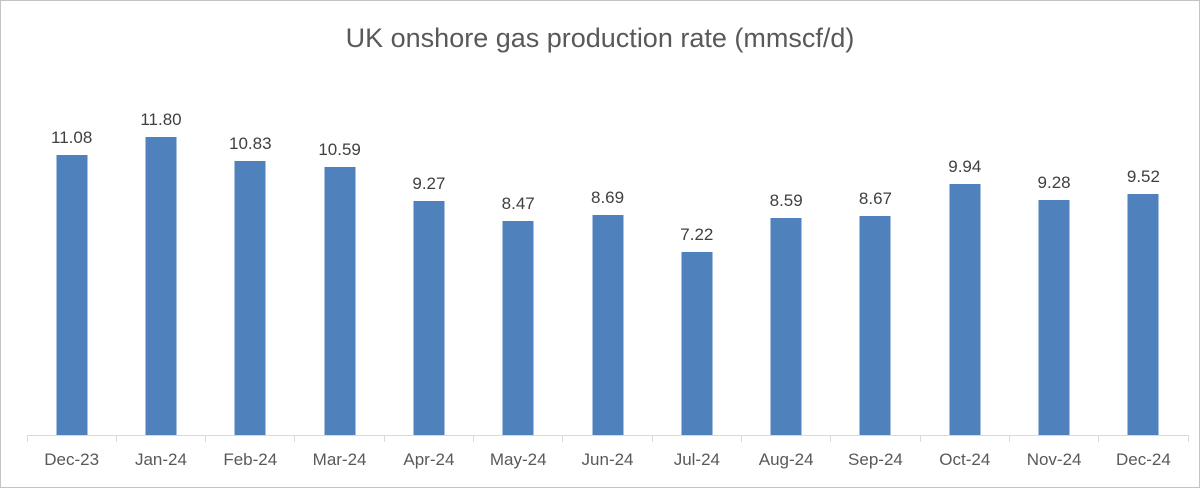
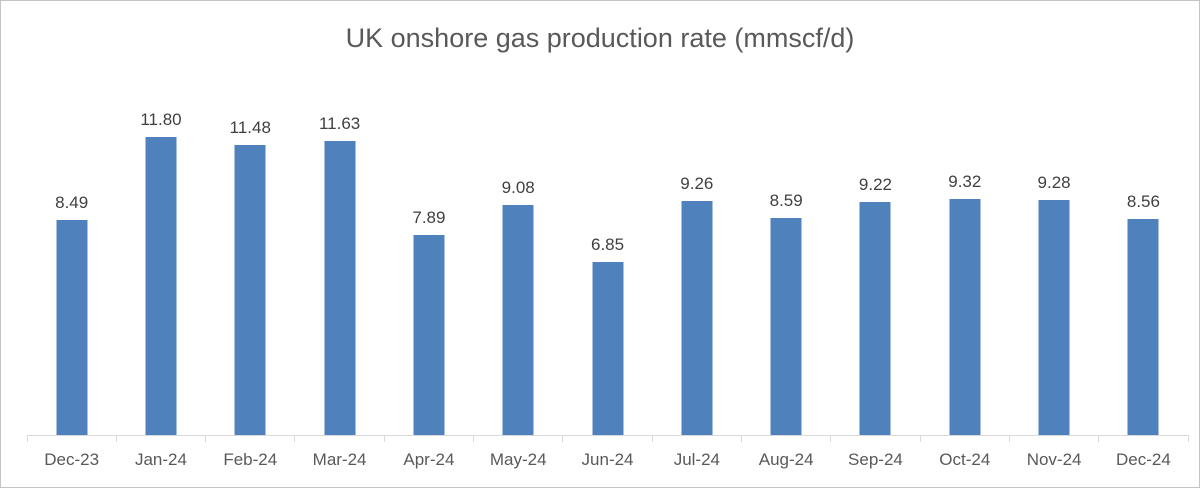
Dec-23: 11.08 -> 8.49
Feb-24: 10.83 -> 11.48
Mar-24: 10.59 -> 11.63
Apr-24: 9.27 -> 7.89
May-24: 8.47 -> 9.08
Jun-24: 8.69 -> 6.85
Jul-24: 7.22 -> 9.26
Sep-24: 8.67 -> 9.22
Oct-24: 9.94 -> 9.32
Dec-24: 9.52 -> 8.56
